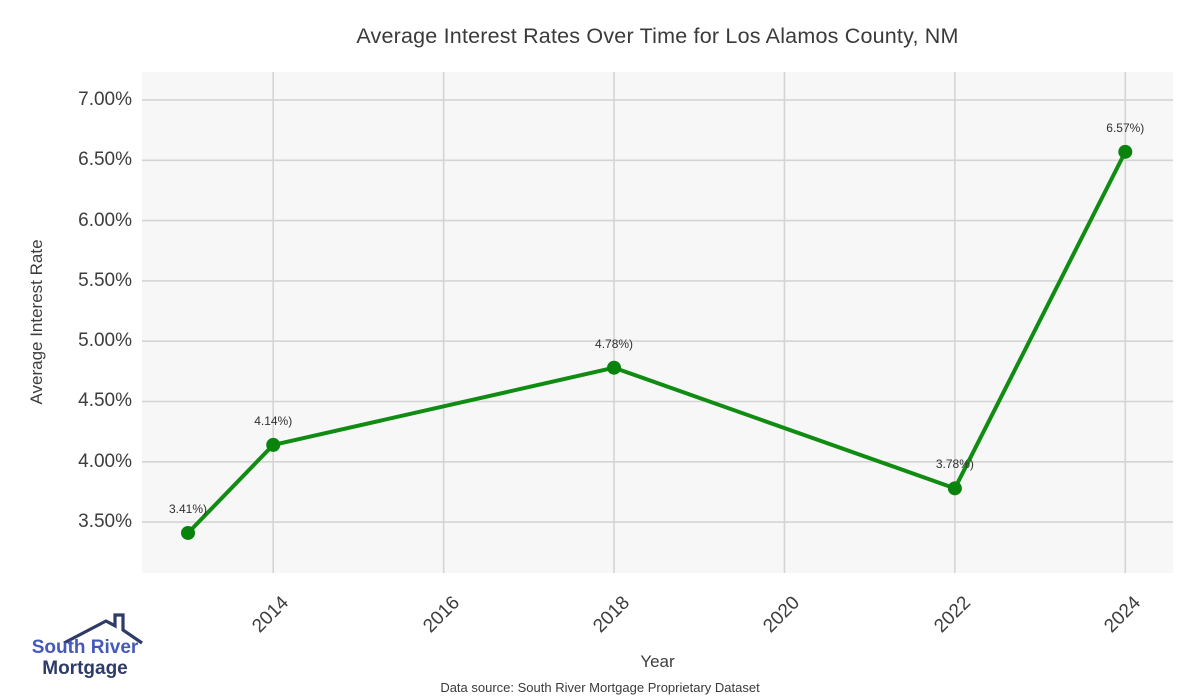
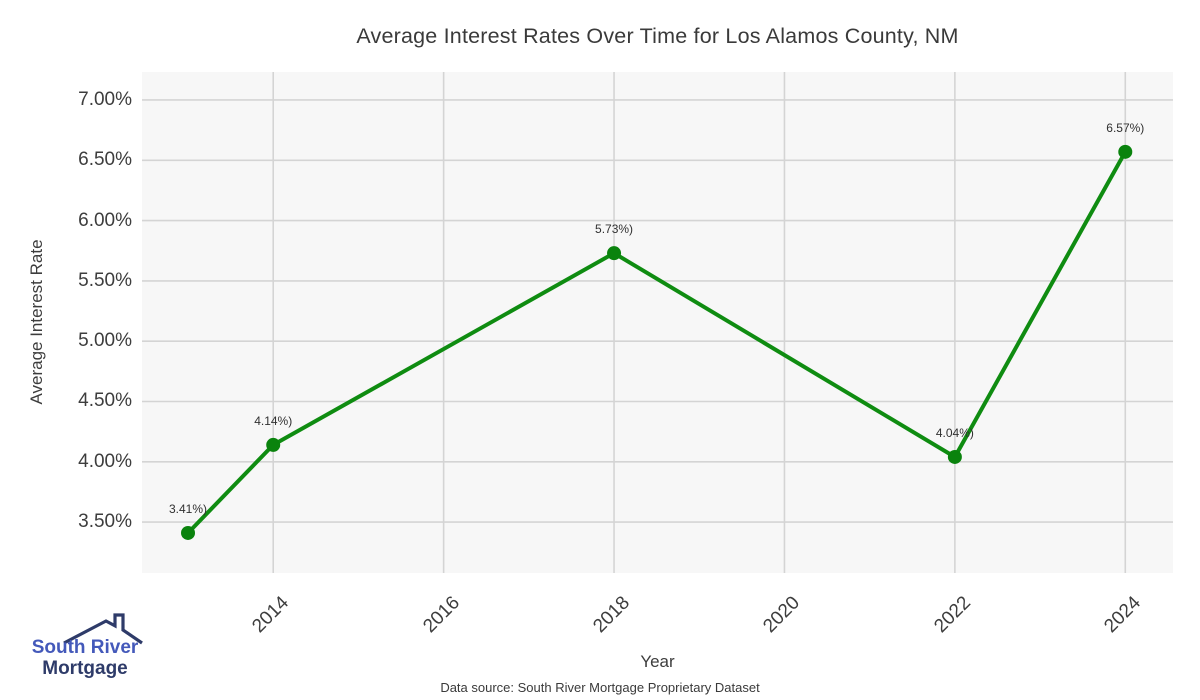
2018: 4.78% -> 5.73%
2022: 3.78% -> 4.04%
